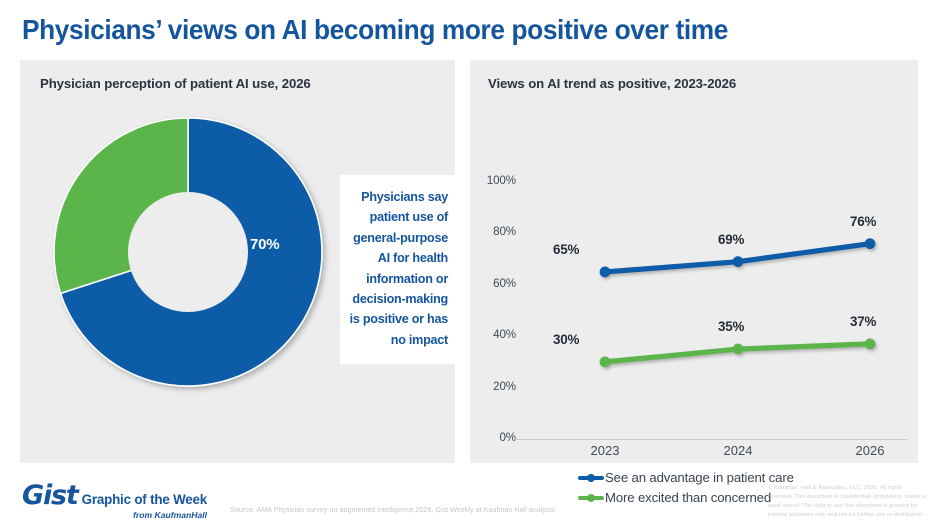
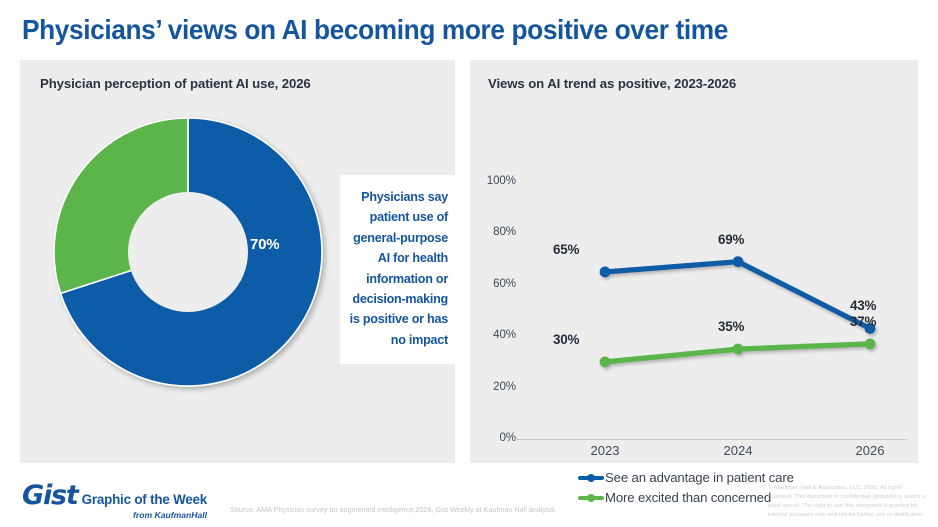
Views on AI trend as positive, 2023-2026/See an advantage in patient care/2026: 76% -> 43%
